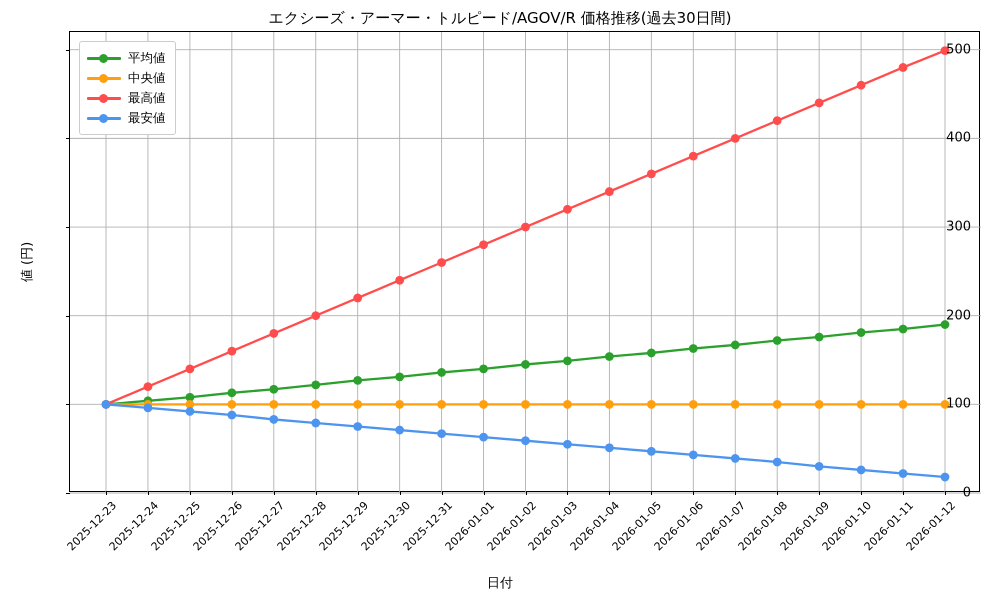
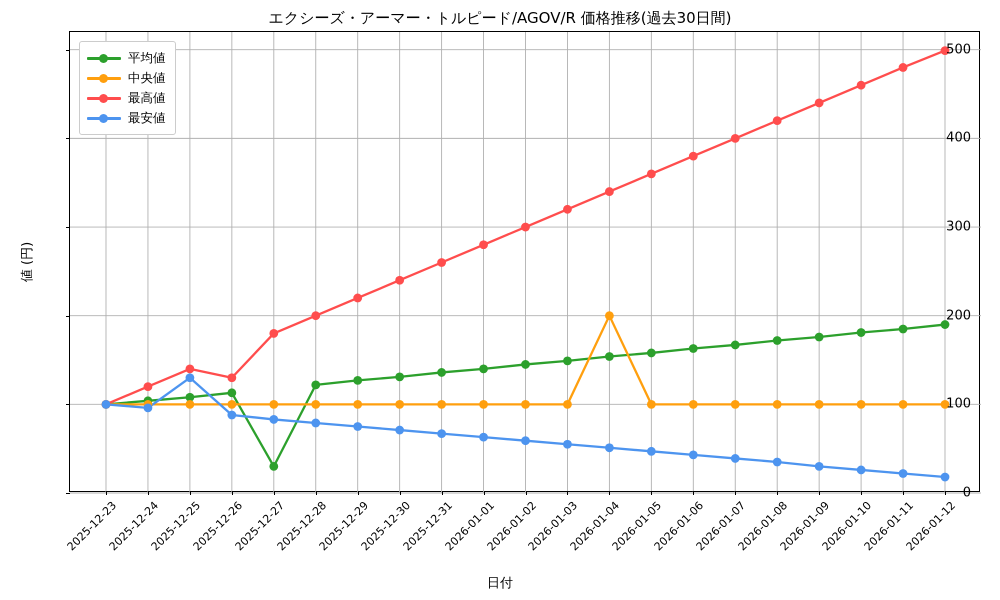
最安値/2025-12-25: 90 -> 130
最高値/2025-12-26: 160 -> 130
平均値/2025-12-27: 120 -> 30
中央値/2026-01-04: 100 -> 200
